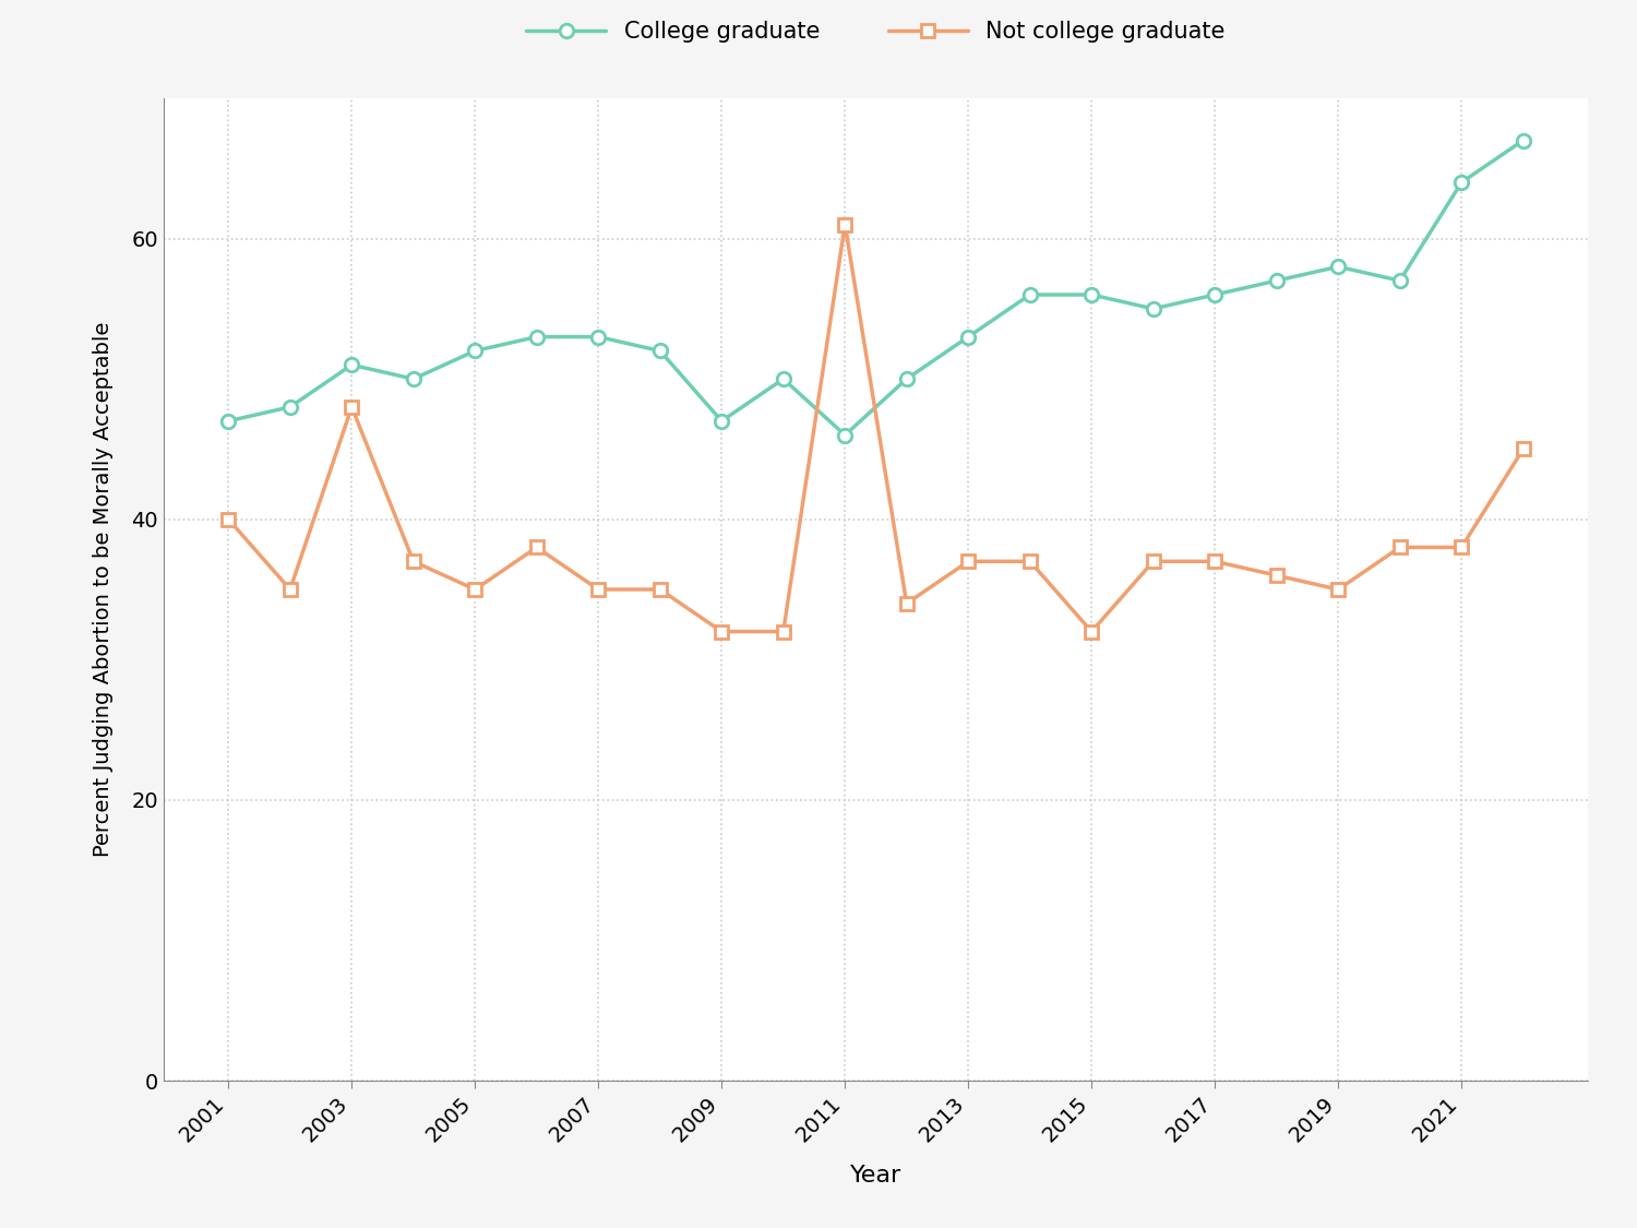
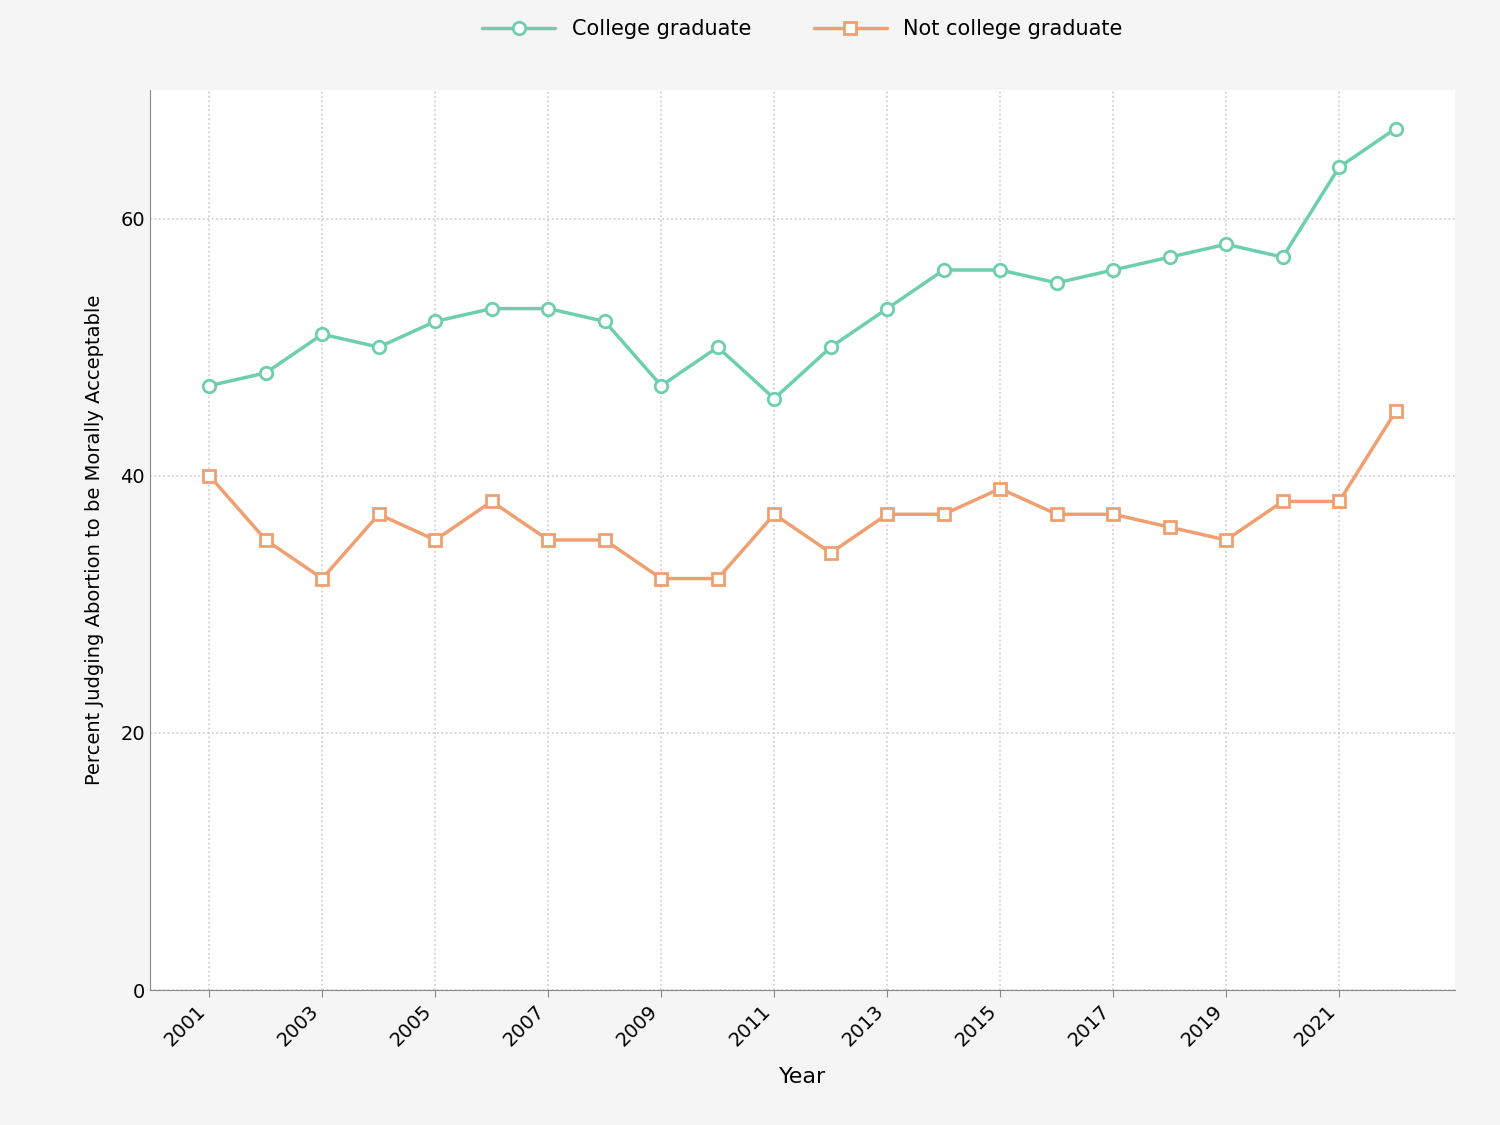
Not college graduate/2003: 48 -> 32
Not college graduate/2011: 61 -> 37
Not college graduate/2015: 32 -> 39
